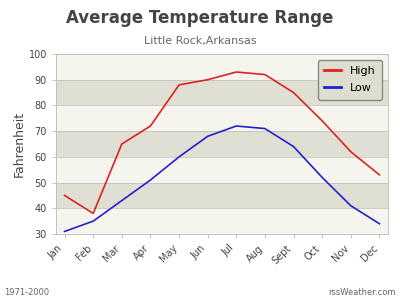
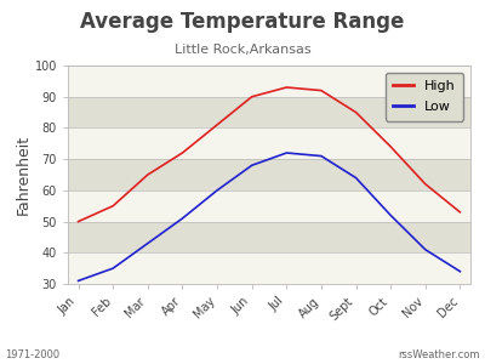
High/Jan: 45 -> 50
High/Feb: 38 -> 55
High/May: 88 -> 81
